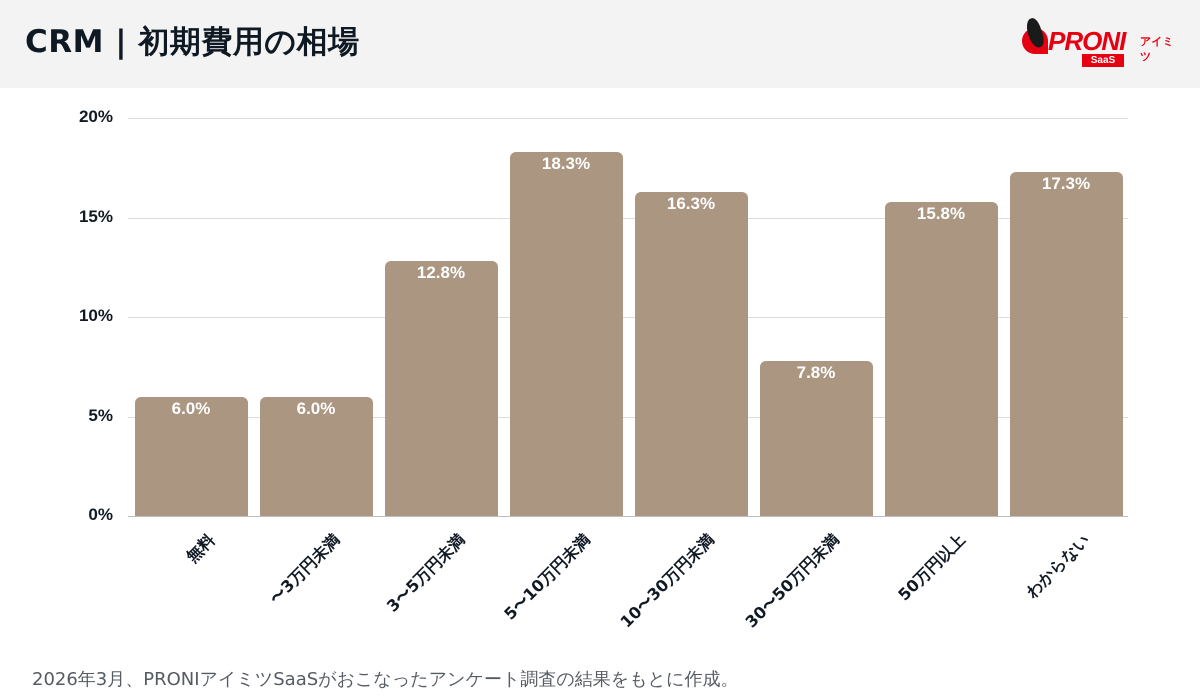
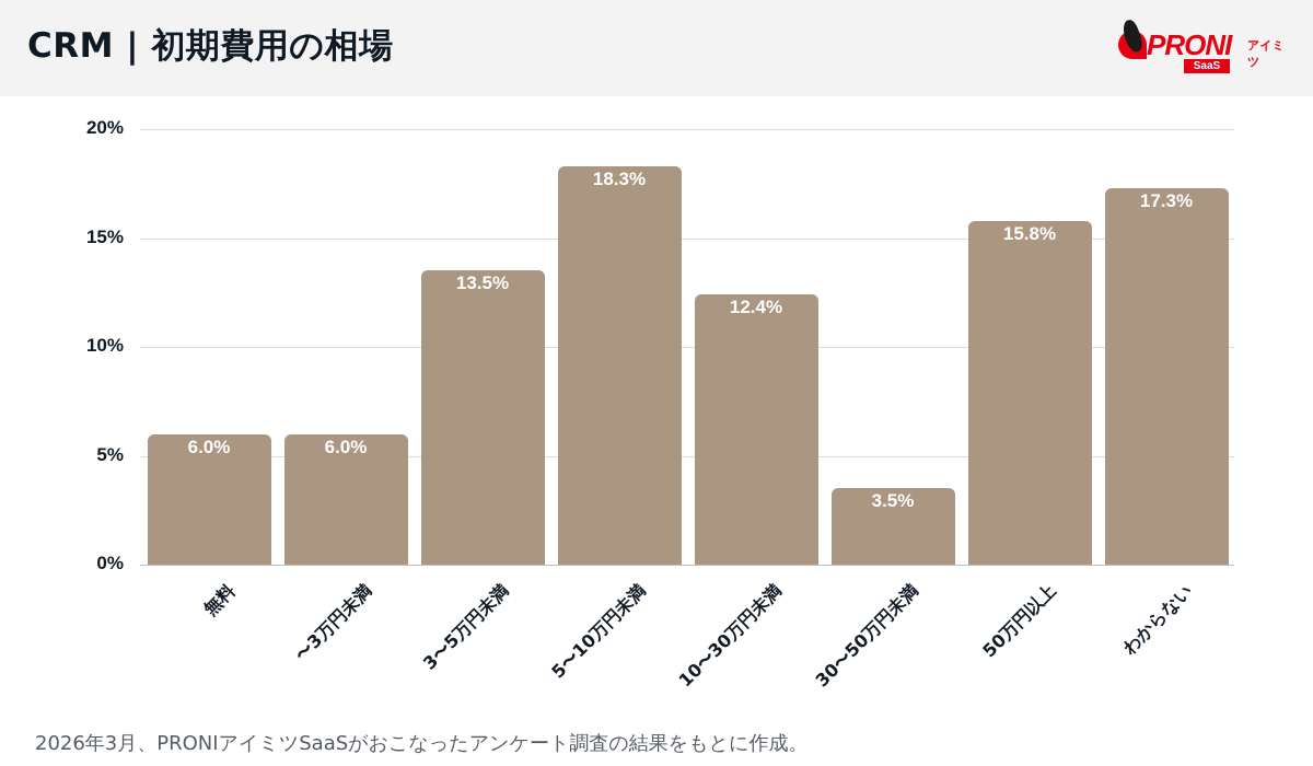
3〜5万円未満: 12.8% -> 13.5%
10〜30万円未満: 16.3% -> 12.4%
30〜50万円未満: 7.8% -> 3.5%
